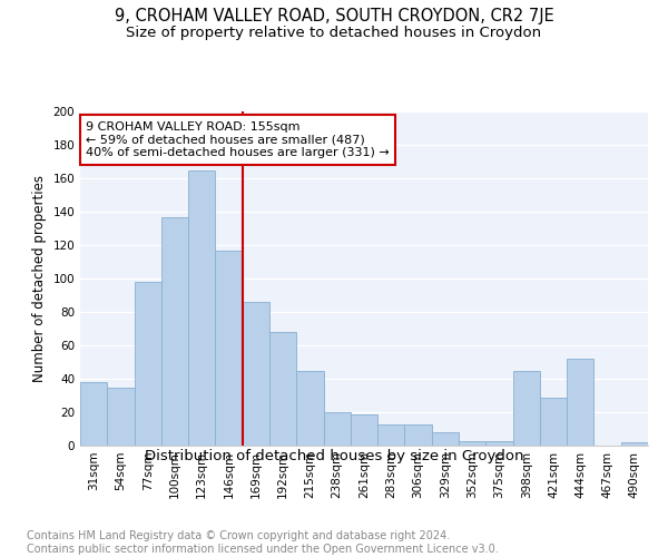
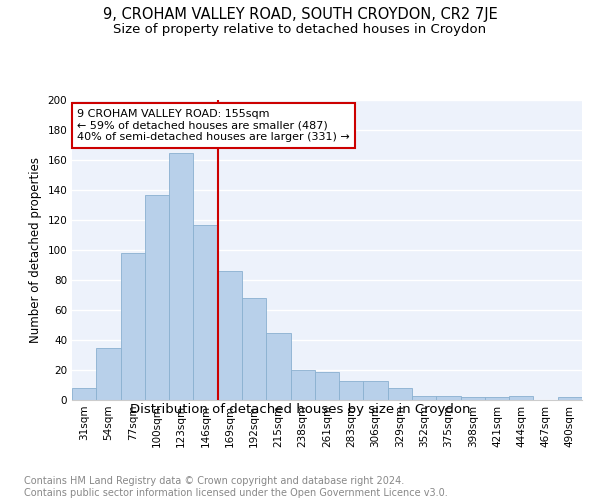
31sqm: 38 -> 8
398sqm: 45 -> 2
421sqm: 29 -> 2
444sqm: 52 -> 3
